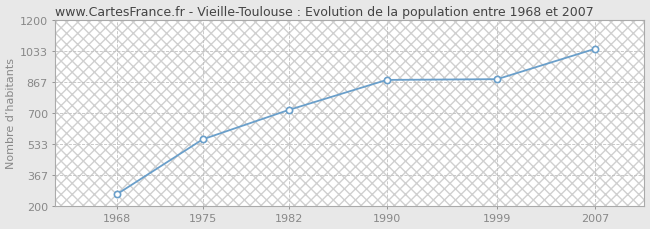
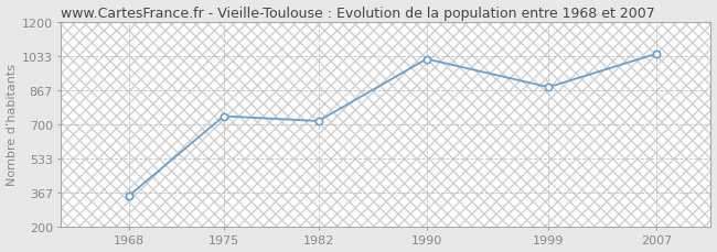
1968: 260 -> 350
1975: 560 -> 740
1990: 880 -> 1020
